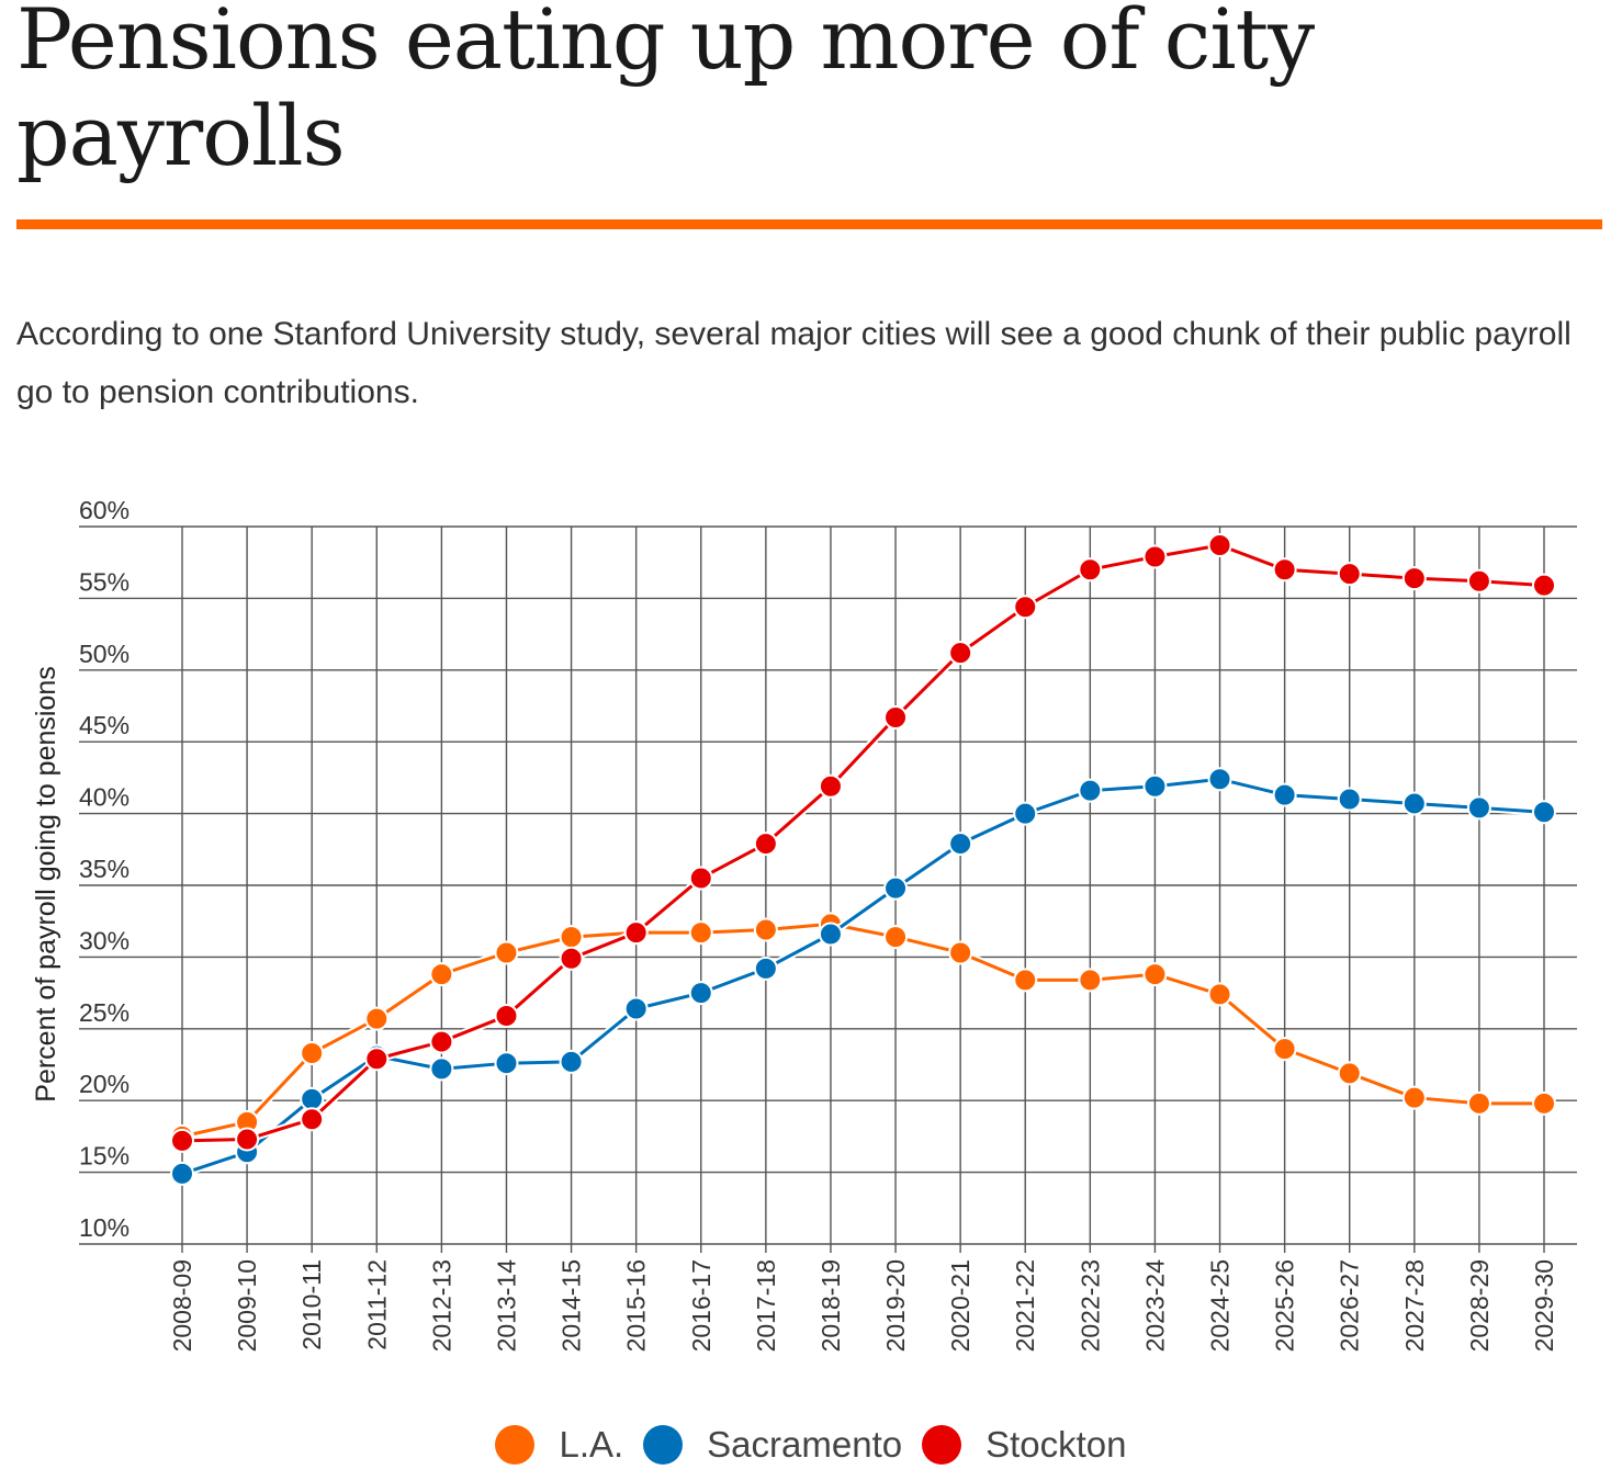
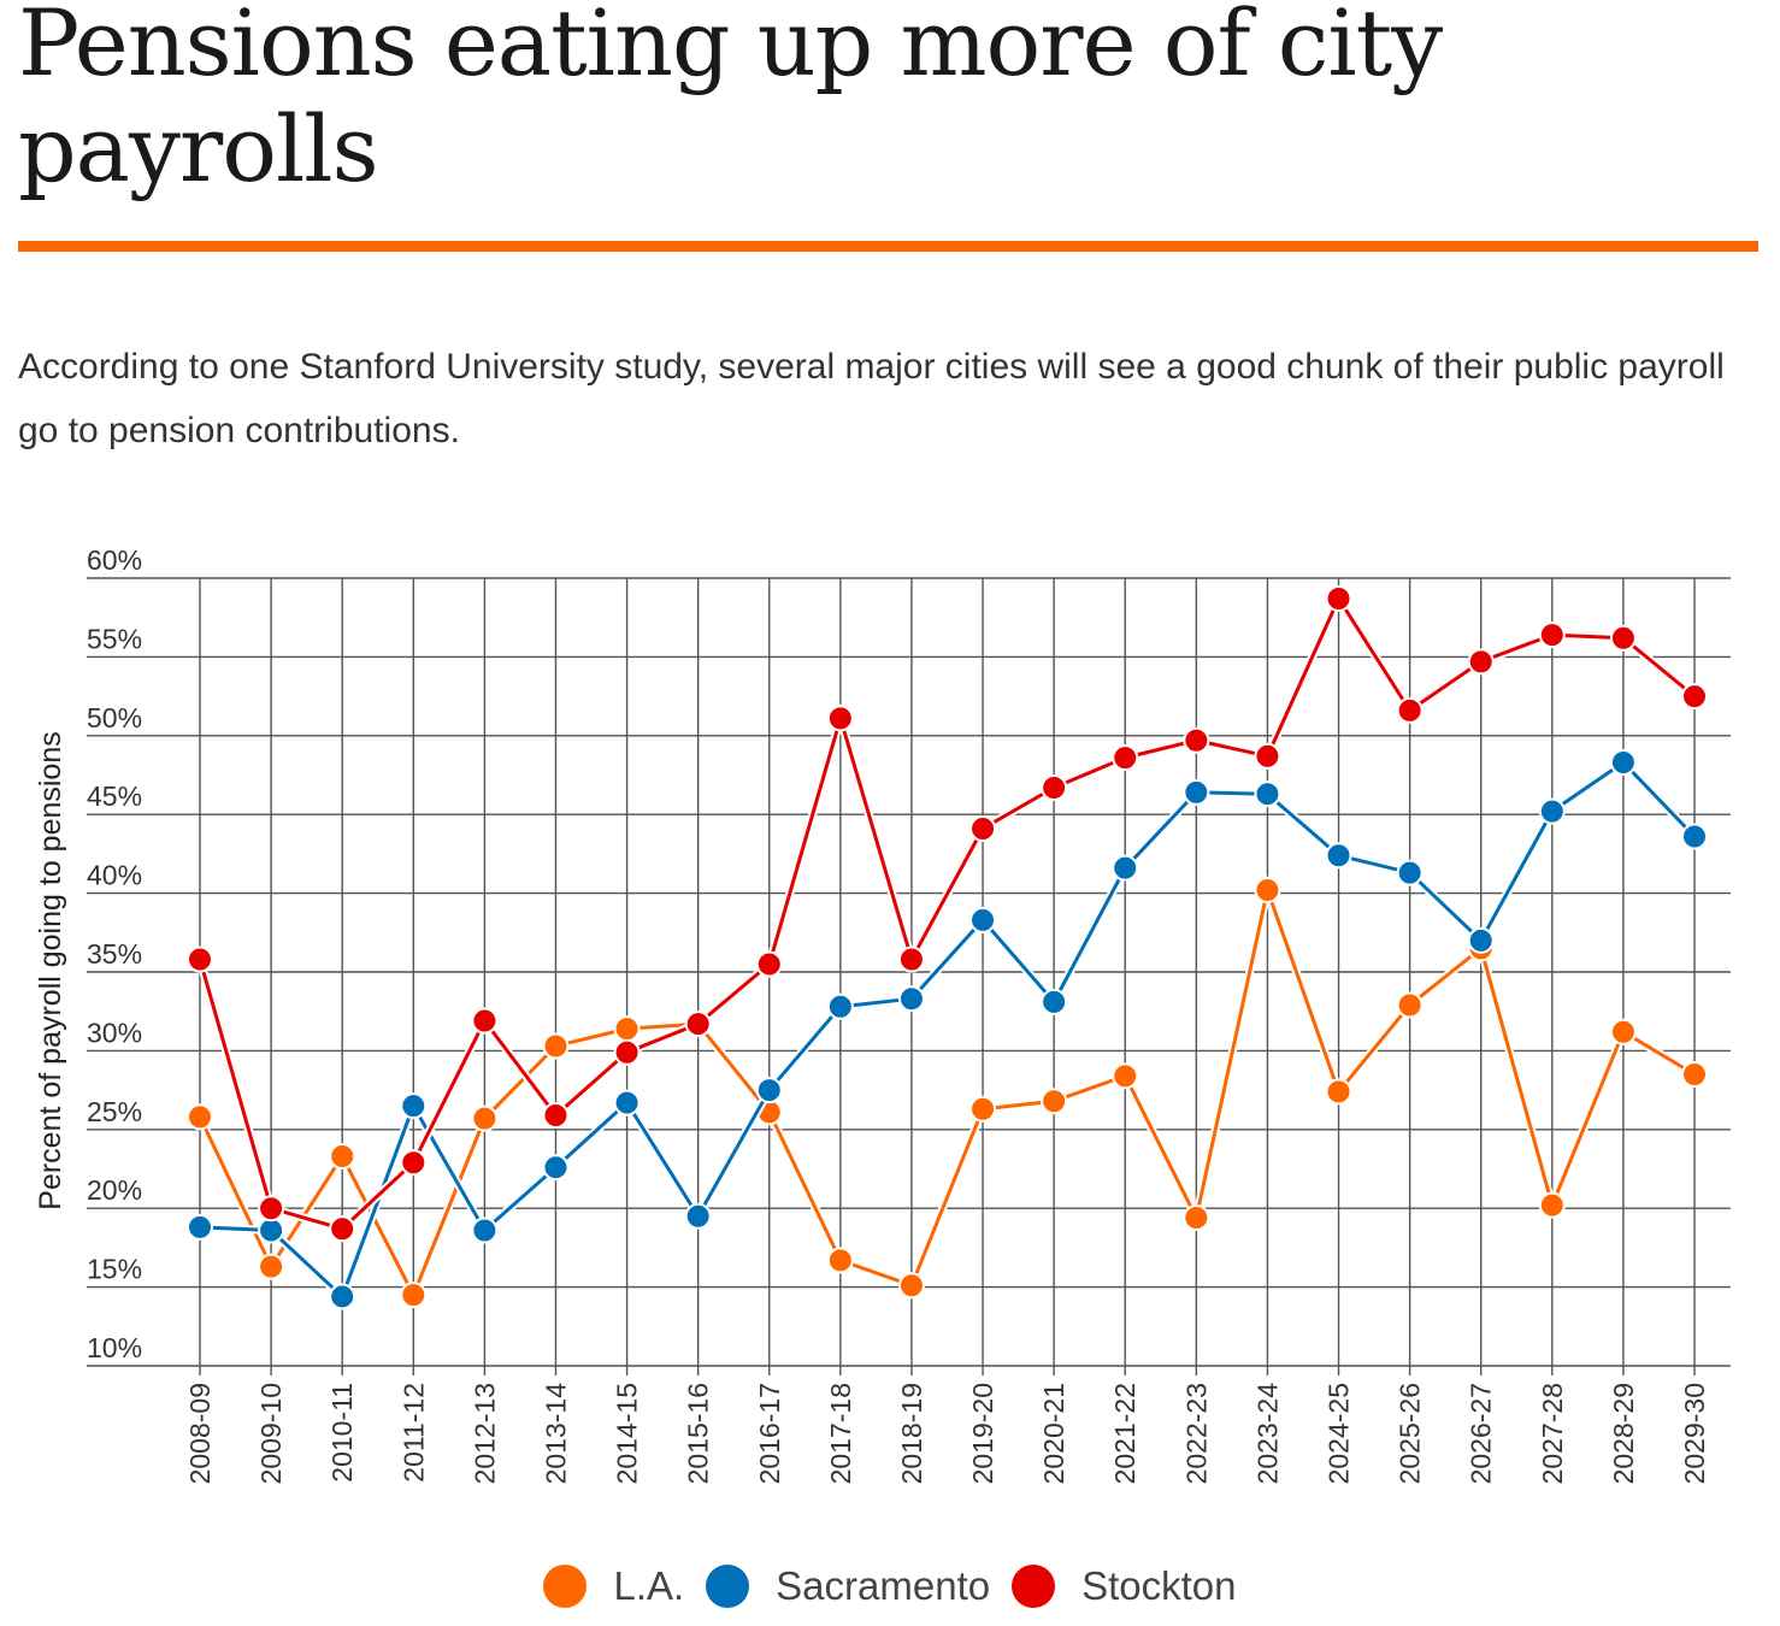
L.A./2008-09: 17.5% -> 25.8%
Sacramento/2008-09: 14.9% -> 18.8%
Stockton/2008-09: 17.2% -> 35.8%
L.A./2009-10: 18.5% -> 16.3%
Sacramento/2009-10: 16.4% -> 18.6%
Stockton/2009-10: 17.3% -> 20.0%
Sacramento/2010-11: 20.1% -> 14.4%
L.A./2011-12: 25.7% -> 14.5%
Sacramento/2011-12: 23.1% -> 26.5%
L.A./2012-13: 28.8% -> 25.7%
Sacramento/2012-13: 22.2% -> 18.6%
Stockton/2012-13: 24.1% -> 31.9%
Sacramento/2014-15: 22.7% -> 26.7%
Sacramento/2015-16: 26.4% -> 19.5%
L.A./2016-17: 31.7% -> 26.1%
L.A./2017-18: 31.9% -> 16.7%
Sacramento/2017-18: 29.2% -> 32.8%
Stockton/2017-18: 37.9% -> 51.1%
L.A./2018-19: 32.3% -> 15.1%
Sacramento/2018-19: 31.6% -> 33.3%
Stockton/2018-19: 41.9% -> 35.8%
L.A./2019-20: 31.4% -> 26.3%
Sacramento/2019-20: 34.8% -> 38.3%
Stockton/2019-20: 46.7% -> 44.1%
L.A./2020-21: 30.3% -> 26.8%
Sacramento/2020-21: 37.9% -> 33.1%
Stockton/2020-21: 51.2% -> 46.7%
Sacramento/2021-22: 40.0% -> 41.6%
Stockton/2021-22: 54.4% -> 48.6%
L.A./2022-23: 28.4% -> 19.4%
Sacramento/2022-23: 41.6% -> 46.4%
Stockton/2022-23: 57.0% -> 49.7%
L.A./2023-24: 28.8% -> 40.2%
Sacramento/2023-24: 41.9% -> 46.3%
Stockton/2023-24: 57.9% -> 48.7%
L.A./2025-26: 23.6% -> 32.9%
Stockton/2025-26: 57.0% -> 51.6%
L.A./2026-27: 21.9% -> 36.5%
Sacramento/2026-27: 41.0% -> 37.0%
Stockton/2026-27: 56.7% -> 54.7%
Sacramento/2027-28: 40.7% -> 45.2%
L.A./2028-29: 19.8% -> 31.2%
Sacramento/2028-29: 40.4% -> 48.3%
L.A./2029-30: 19.8% -> 28.5%
Sacramento/2029-30: 40.1% -> 43.6%
Stockton/2029-30: 55.9% -> 52.5%
